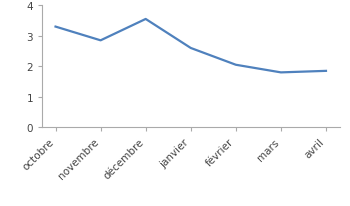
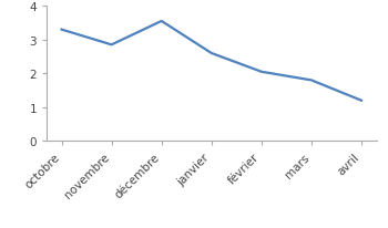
avril: 1.85 -> 1.20
